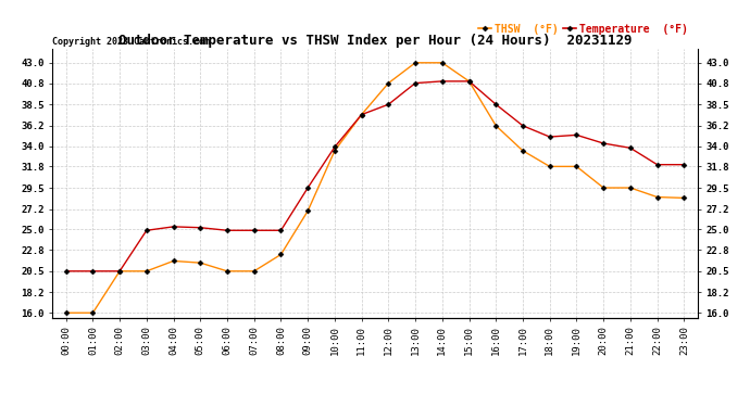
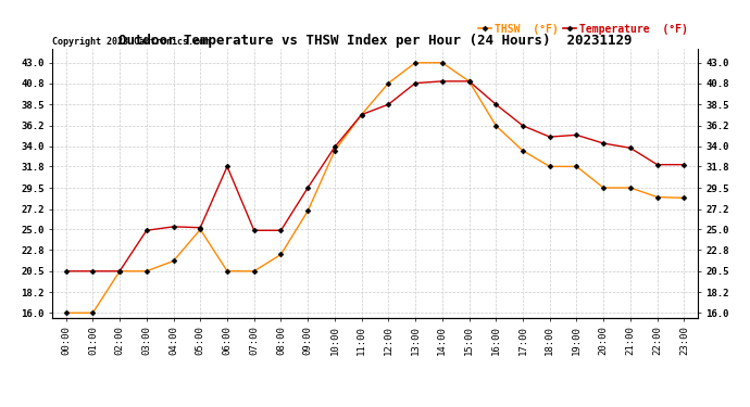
THSW (°F)/05:00: 21.4 -> 25.0
Temperature (°F)/06:00: 24.9 -> 31.8
